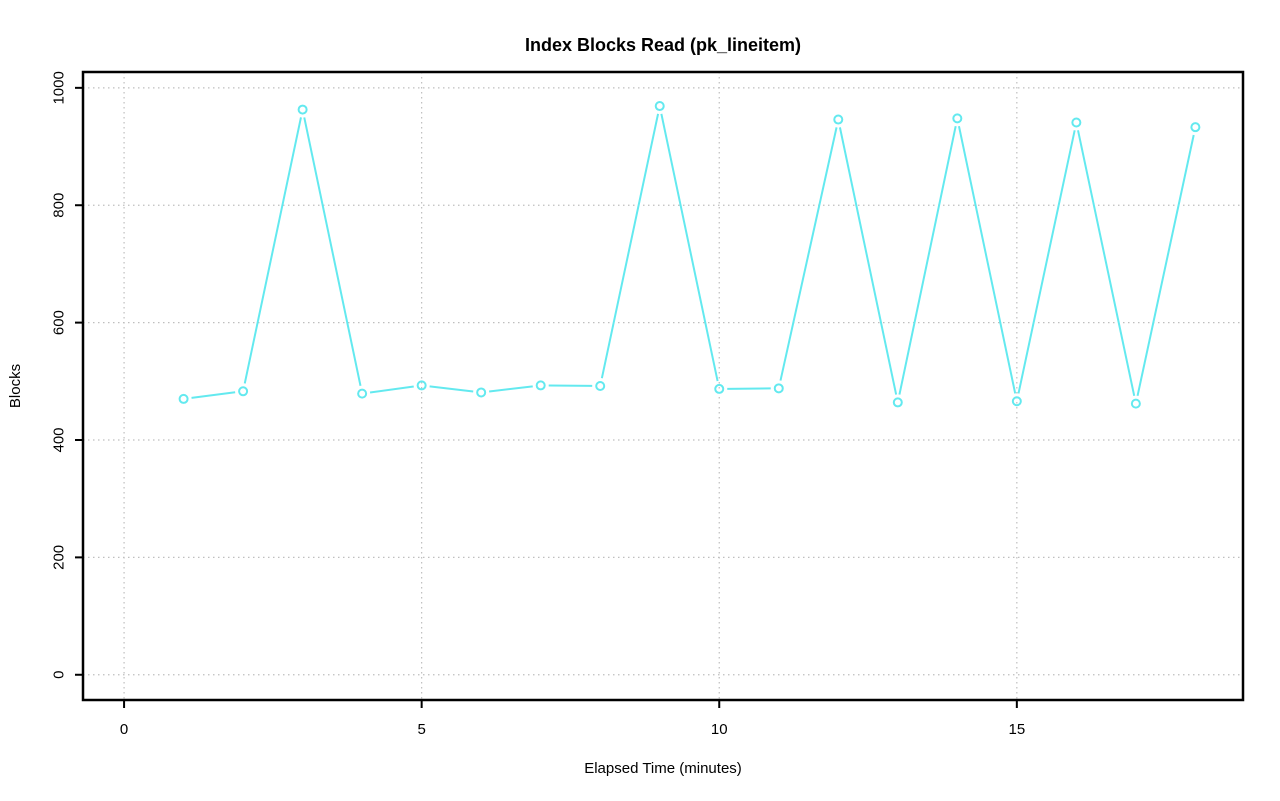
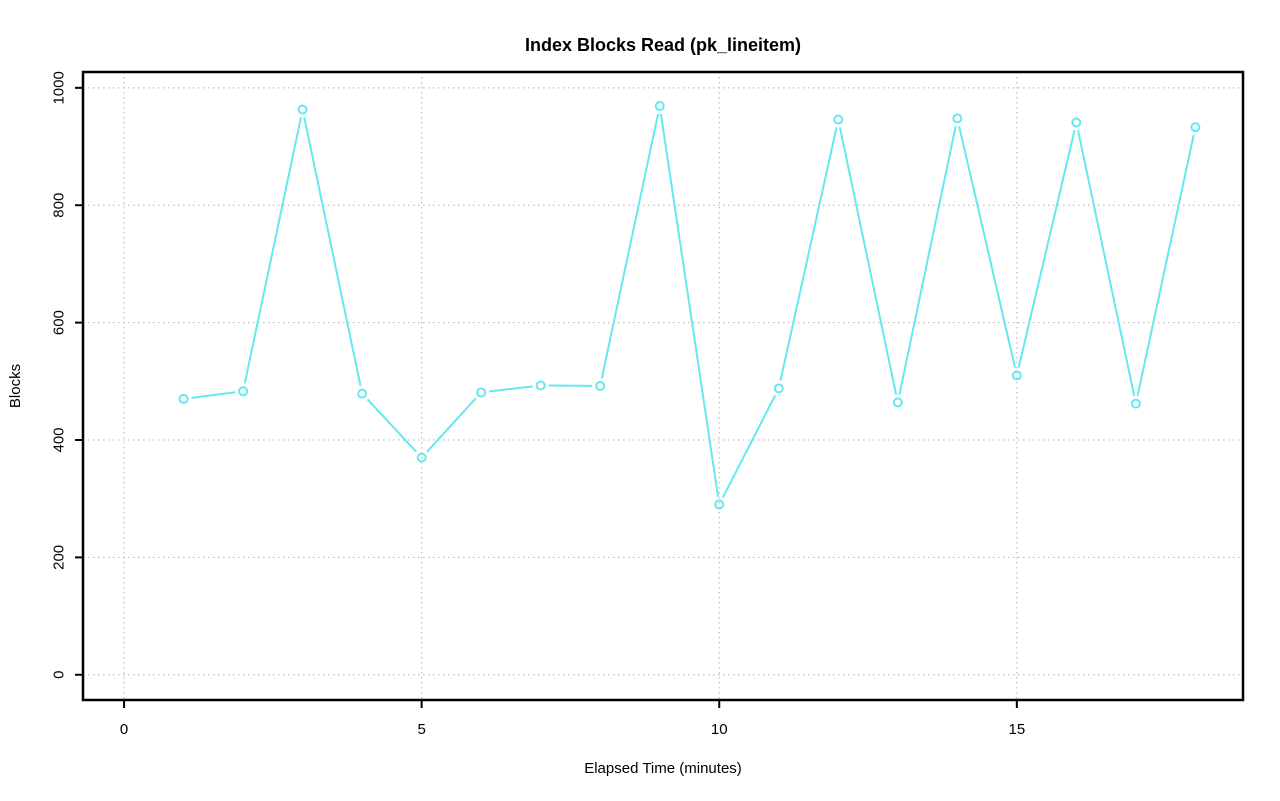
5: 490 -> 370
10: 490 -> 290
15: 470 -> 510
